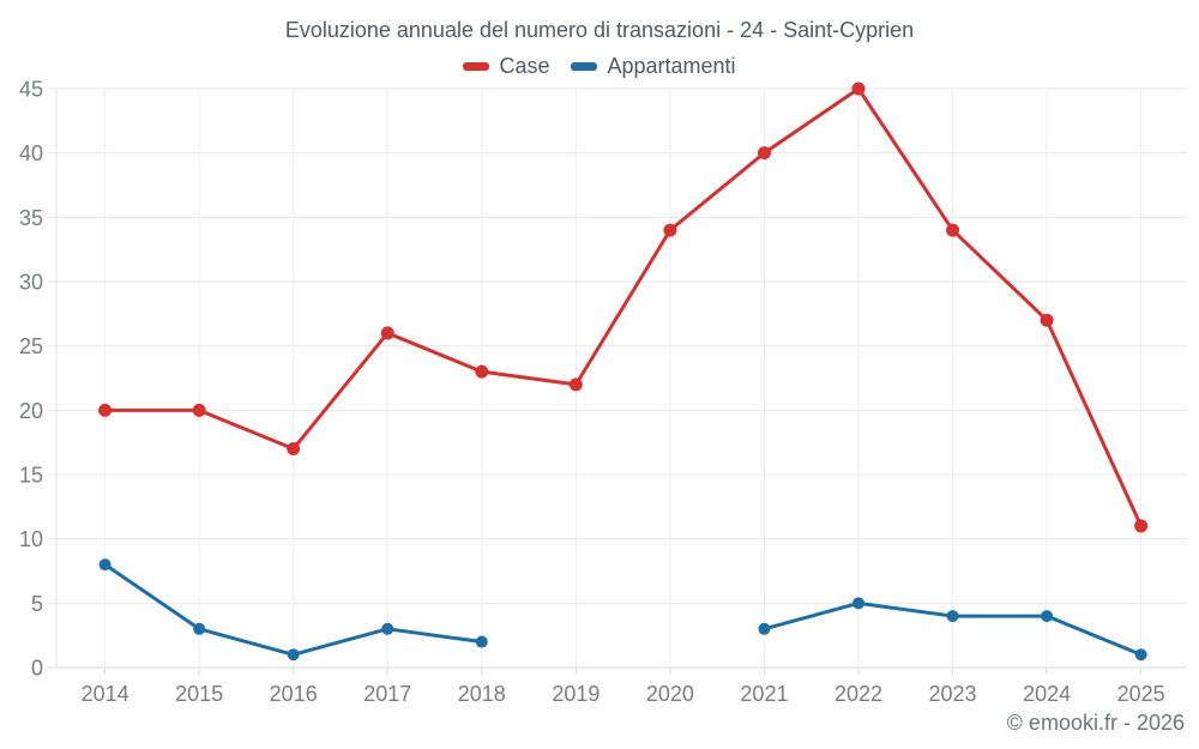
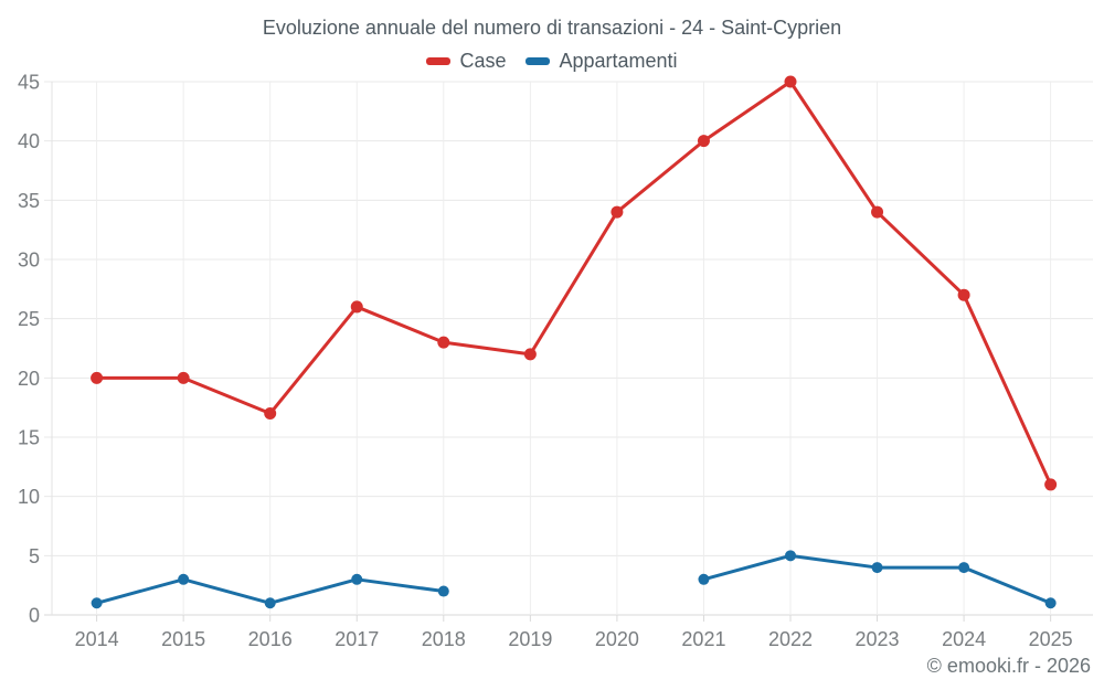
Appartamenti/2014: 8 -> 1
